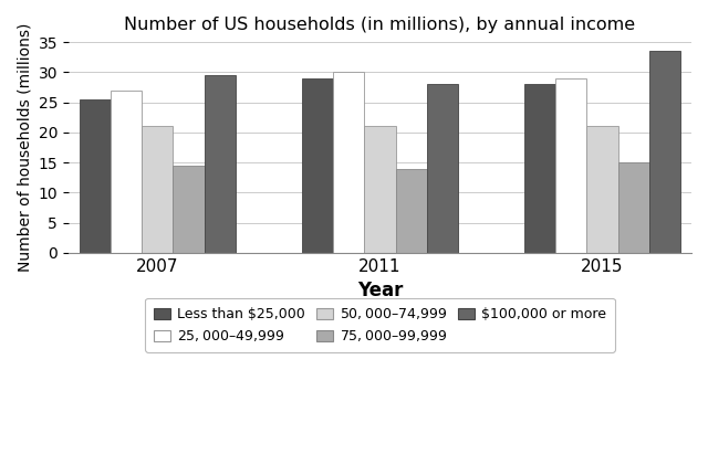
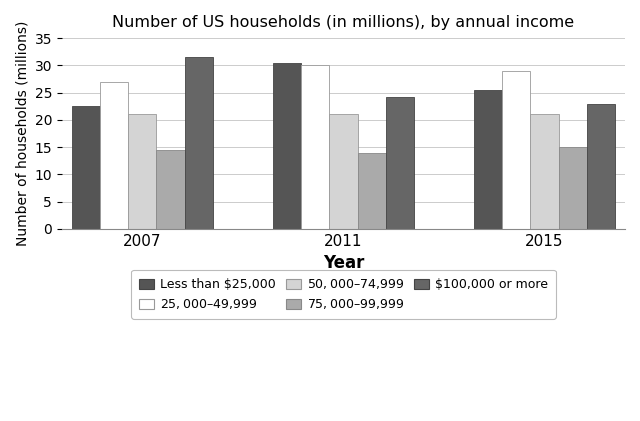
Less than $25,000/2007: 25.5 -> 22.6
$100,000 or more/2007: 29.5 -> 31.6
Less than $25,000/2011: 29.0 -> 30.4
$100,000 or more/2011: 28.0 -> 24.2
Less than $25,000/2015: 28.0 -> 25.4
$100,000 or more/2015: 33.5 -> 23.0
